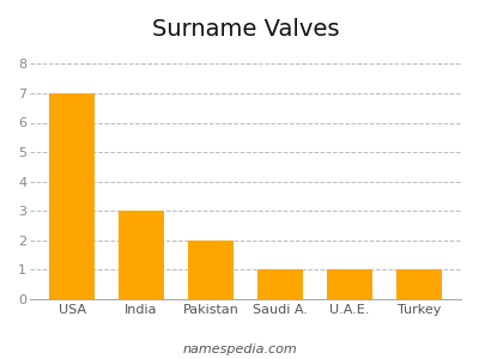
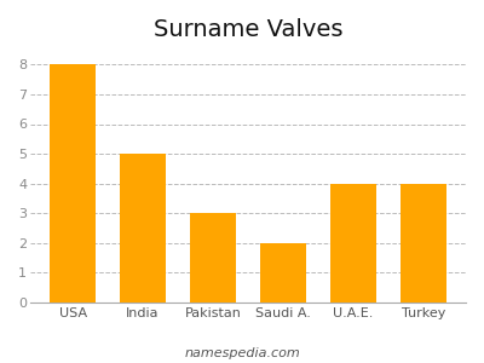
USA: 7 -> 8
India: 3 -> 5
Pakistan: 2 -> 3
Saudi A.: 1 -> 2
U.A.E.: 1 -> 4
Turkey: 1 -> 4
